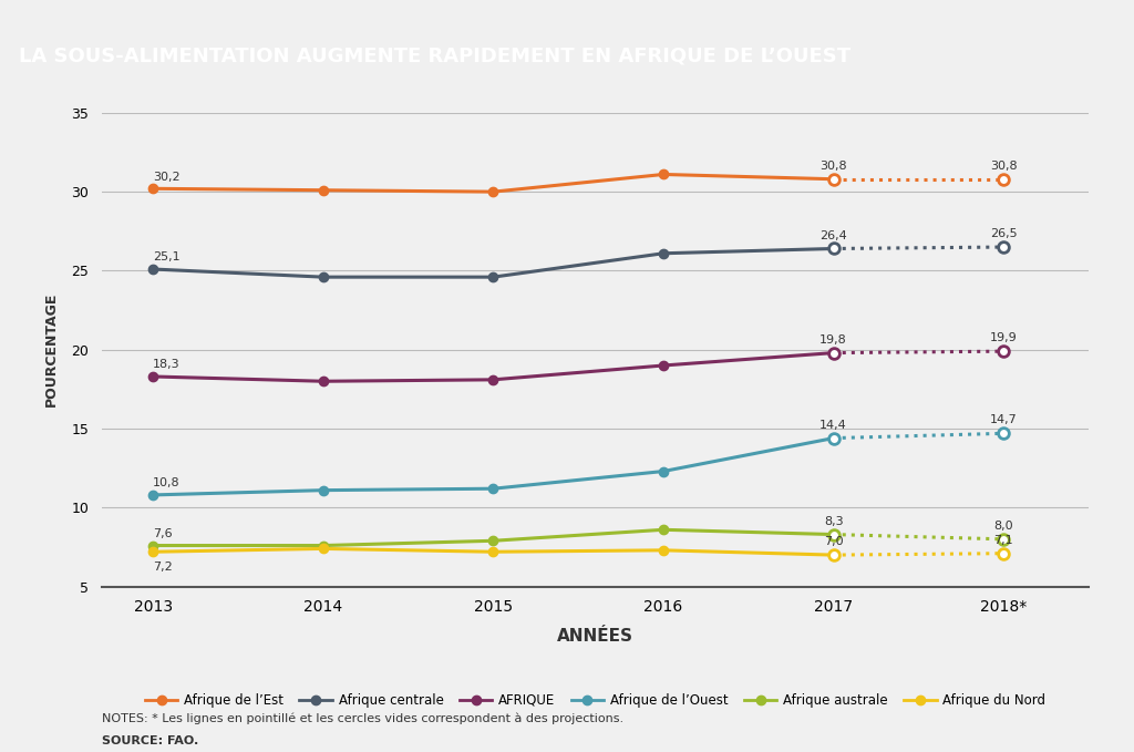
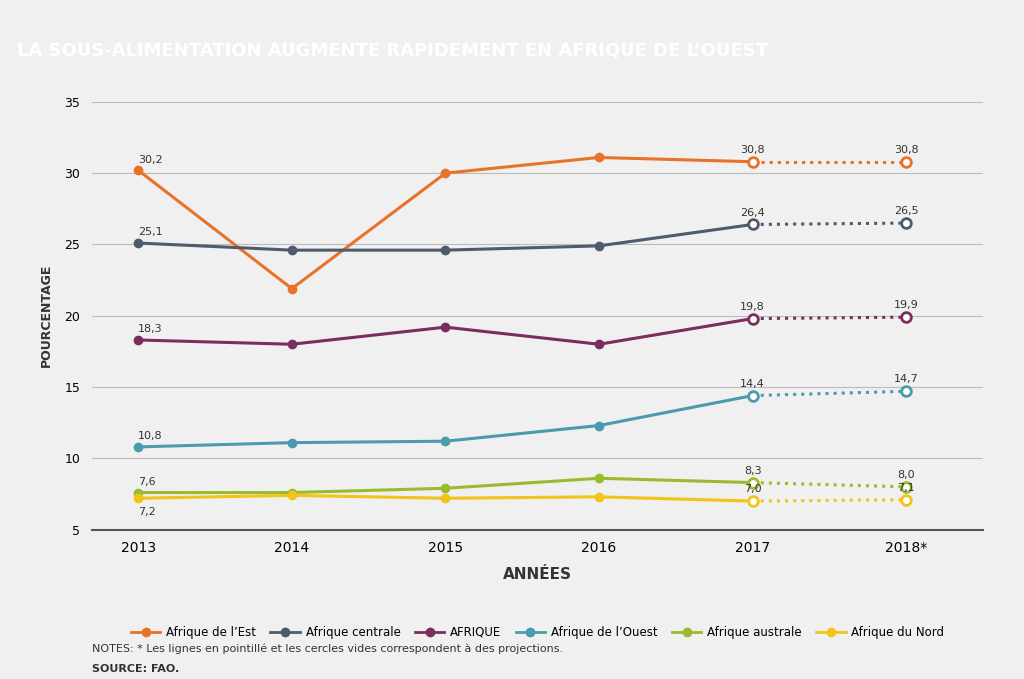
Afrique de l’Est/2014: 30.1 -> 21.9
AFRIQUE/2015: 18.1 -> 19.2
Afrique centrale/2016: 26.1 -> 24.9
AFRIQUE/2016: 19.0 -> 18.0
